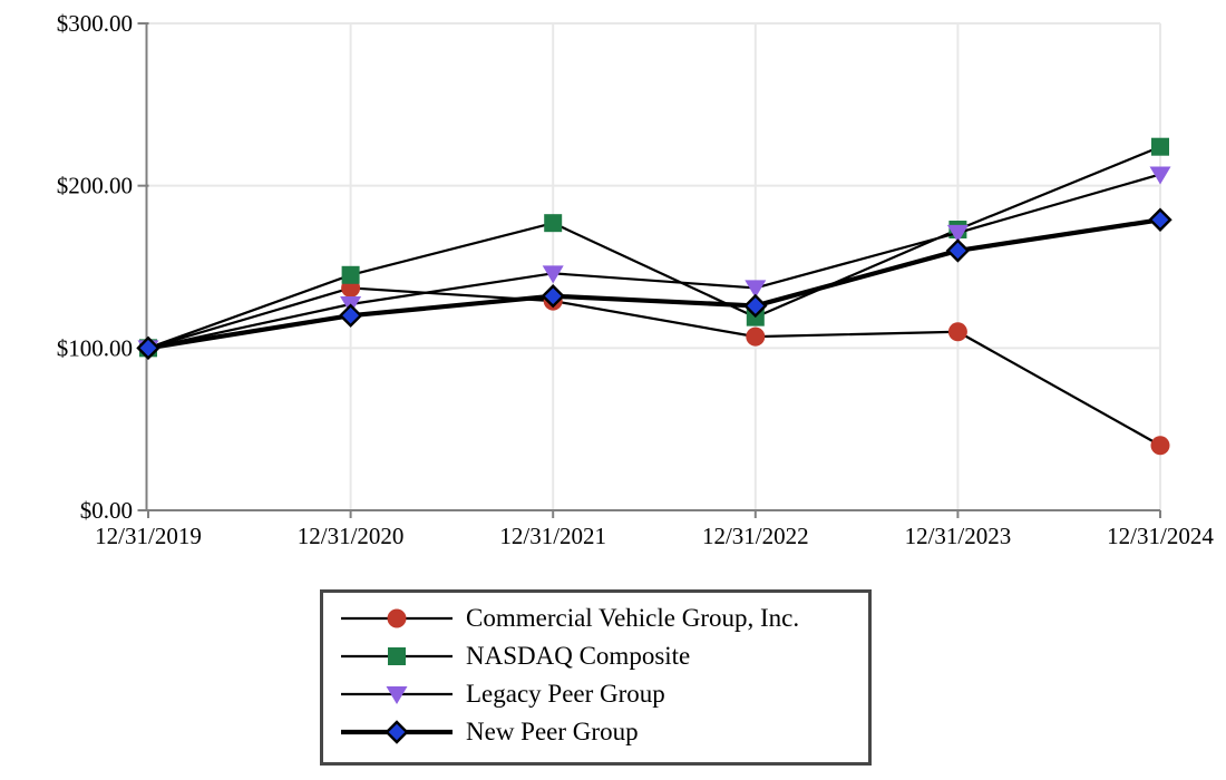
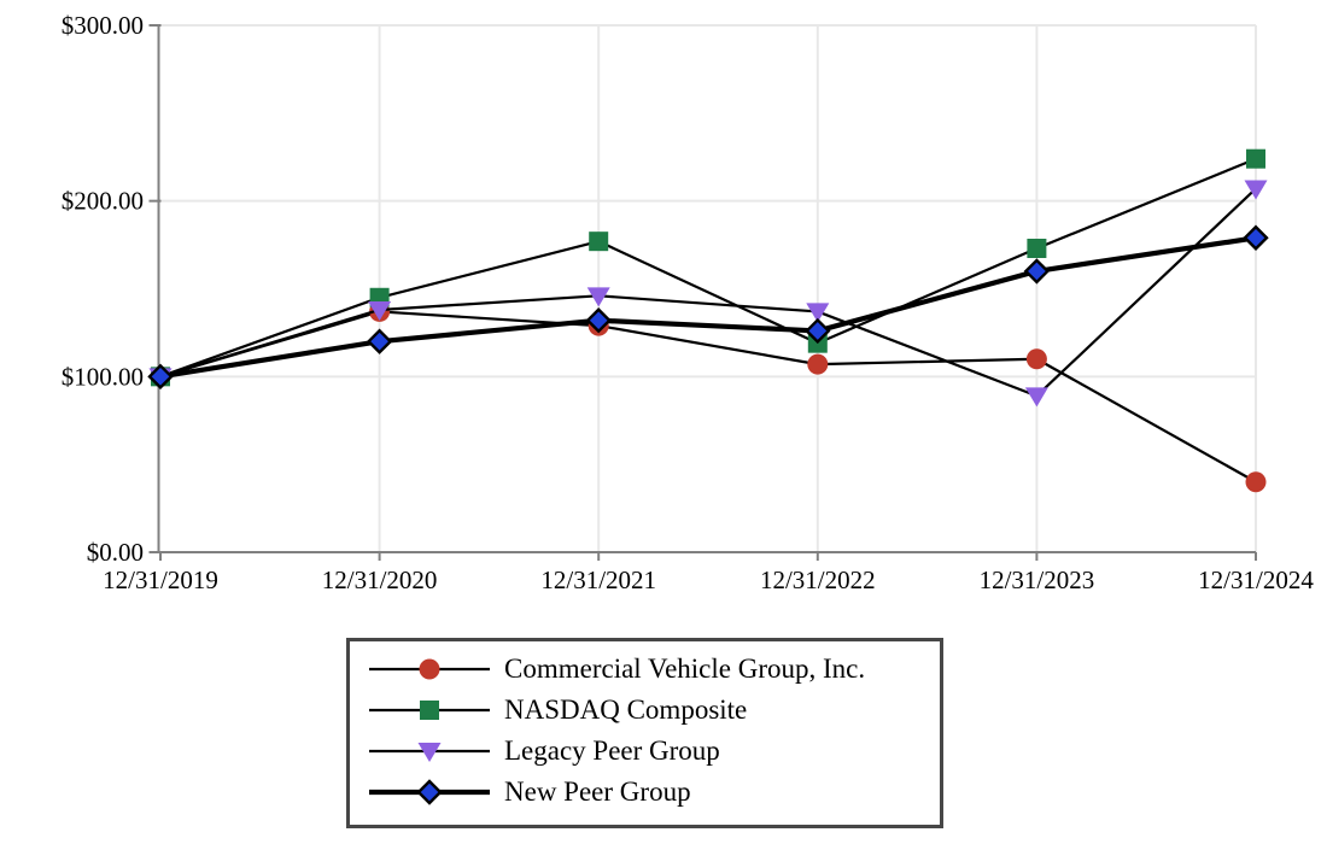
Legacy Peer Group/12/31/2020: $127 -> $138
Legacy Peer Group/12/31/2023: $171 -> $89
